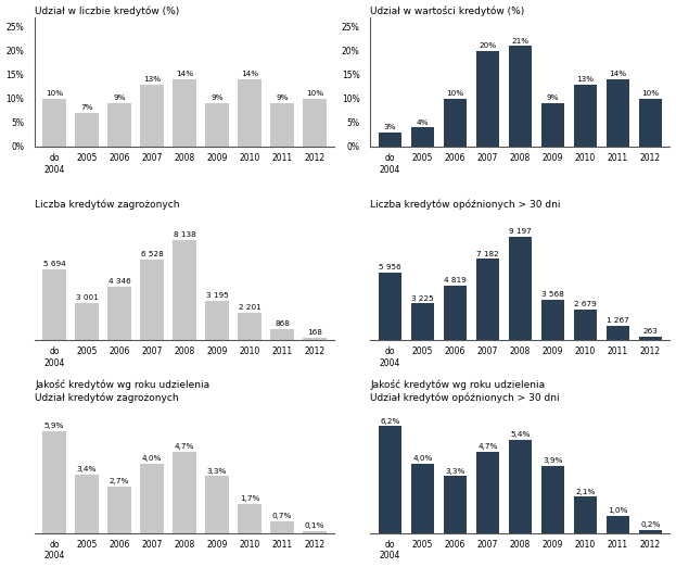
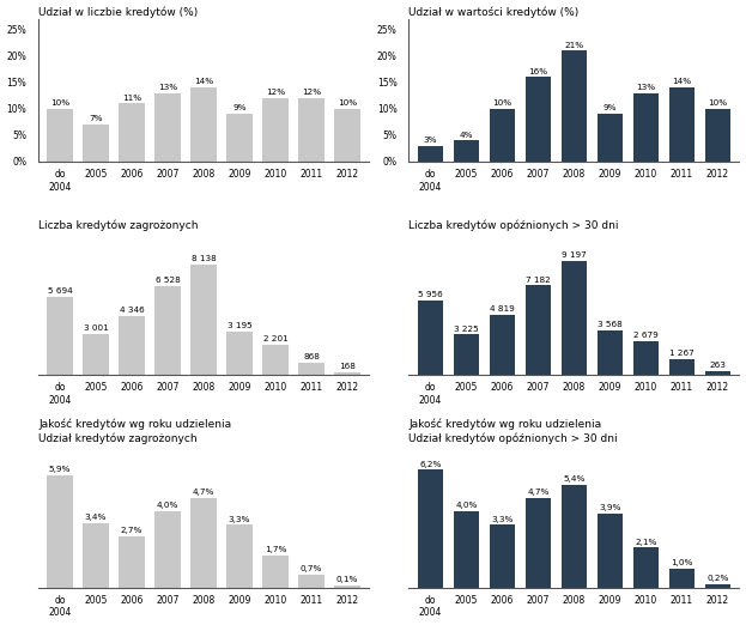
Udział w liczbie kredytów (%)/2006: 9% -> 11%
Udział w liczbie kredytów (%)/2010: 14% -> 12%
Udział w liczbie kredytów (%)/2011: 9% -> 12%
Udział w wartości kredytów (%)/2007: 20% -> 16%
